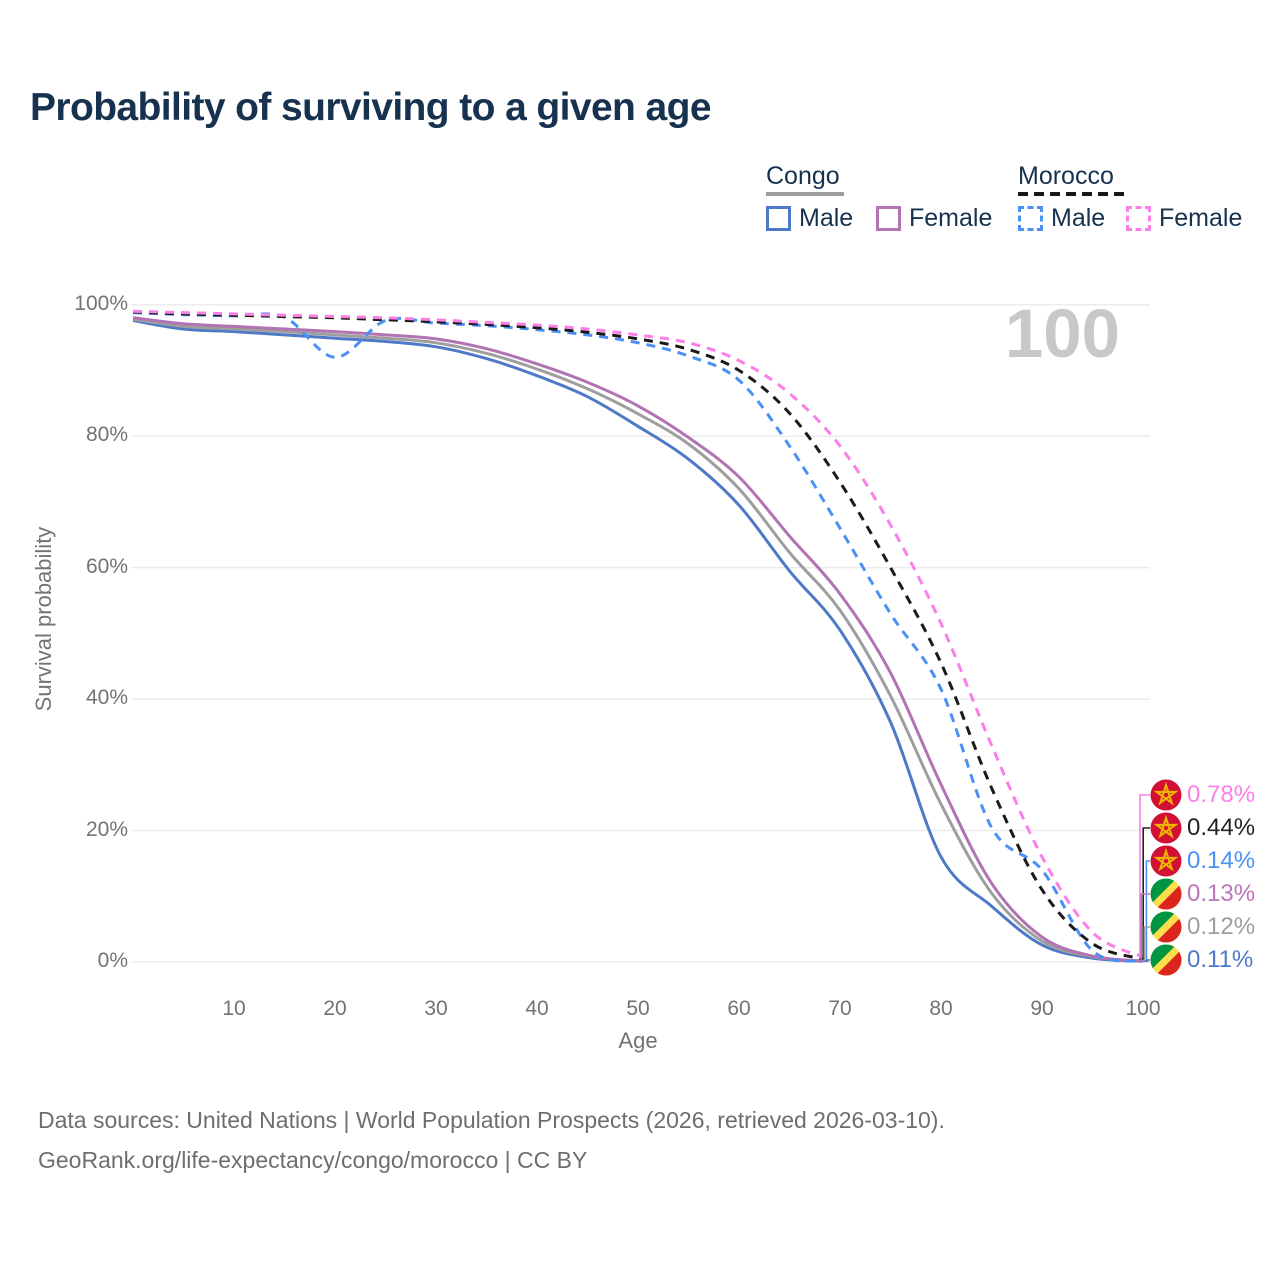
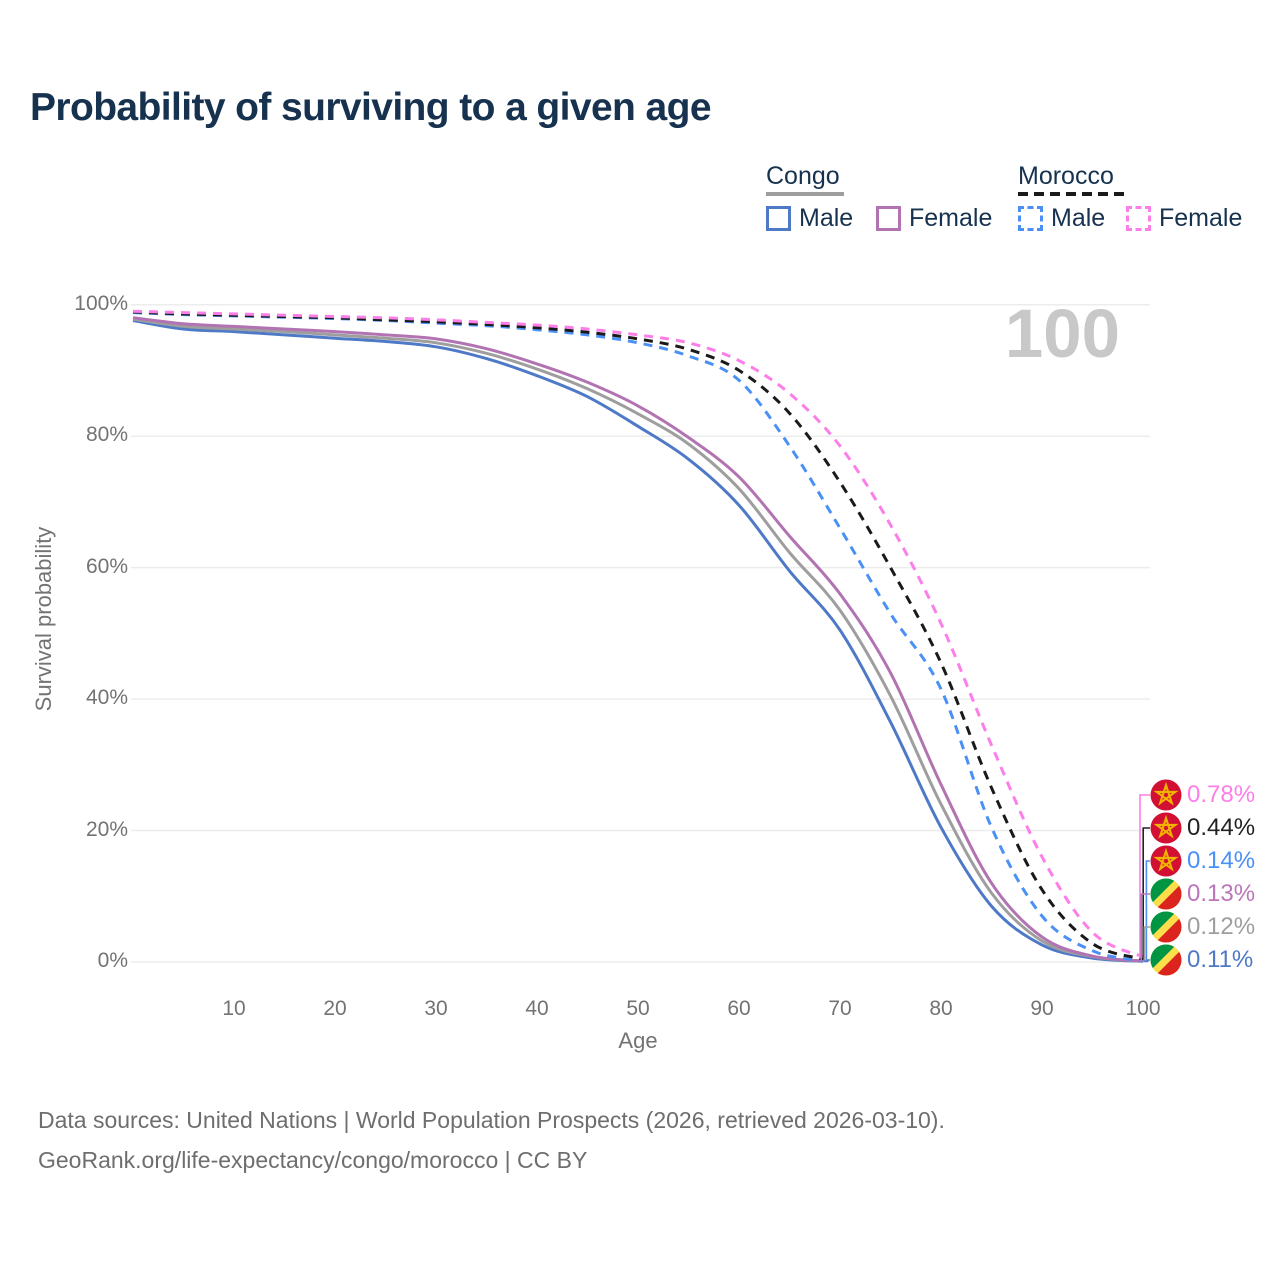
Morocco Male/20: 92% -> 98%
Congo Male/80: 16% -> 20%
Morocco Male/90: 14% -> 7%
